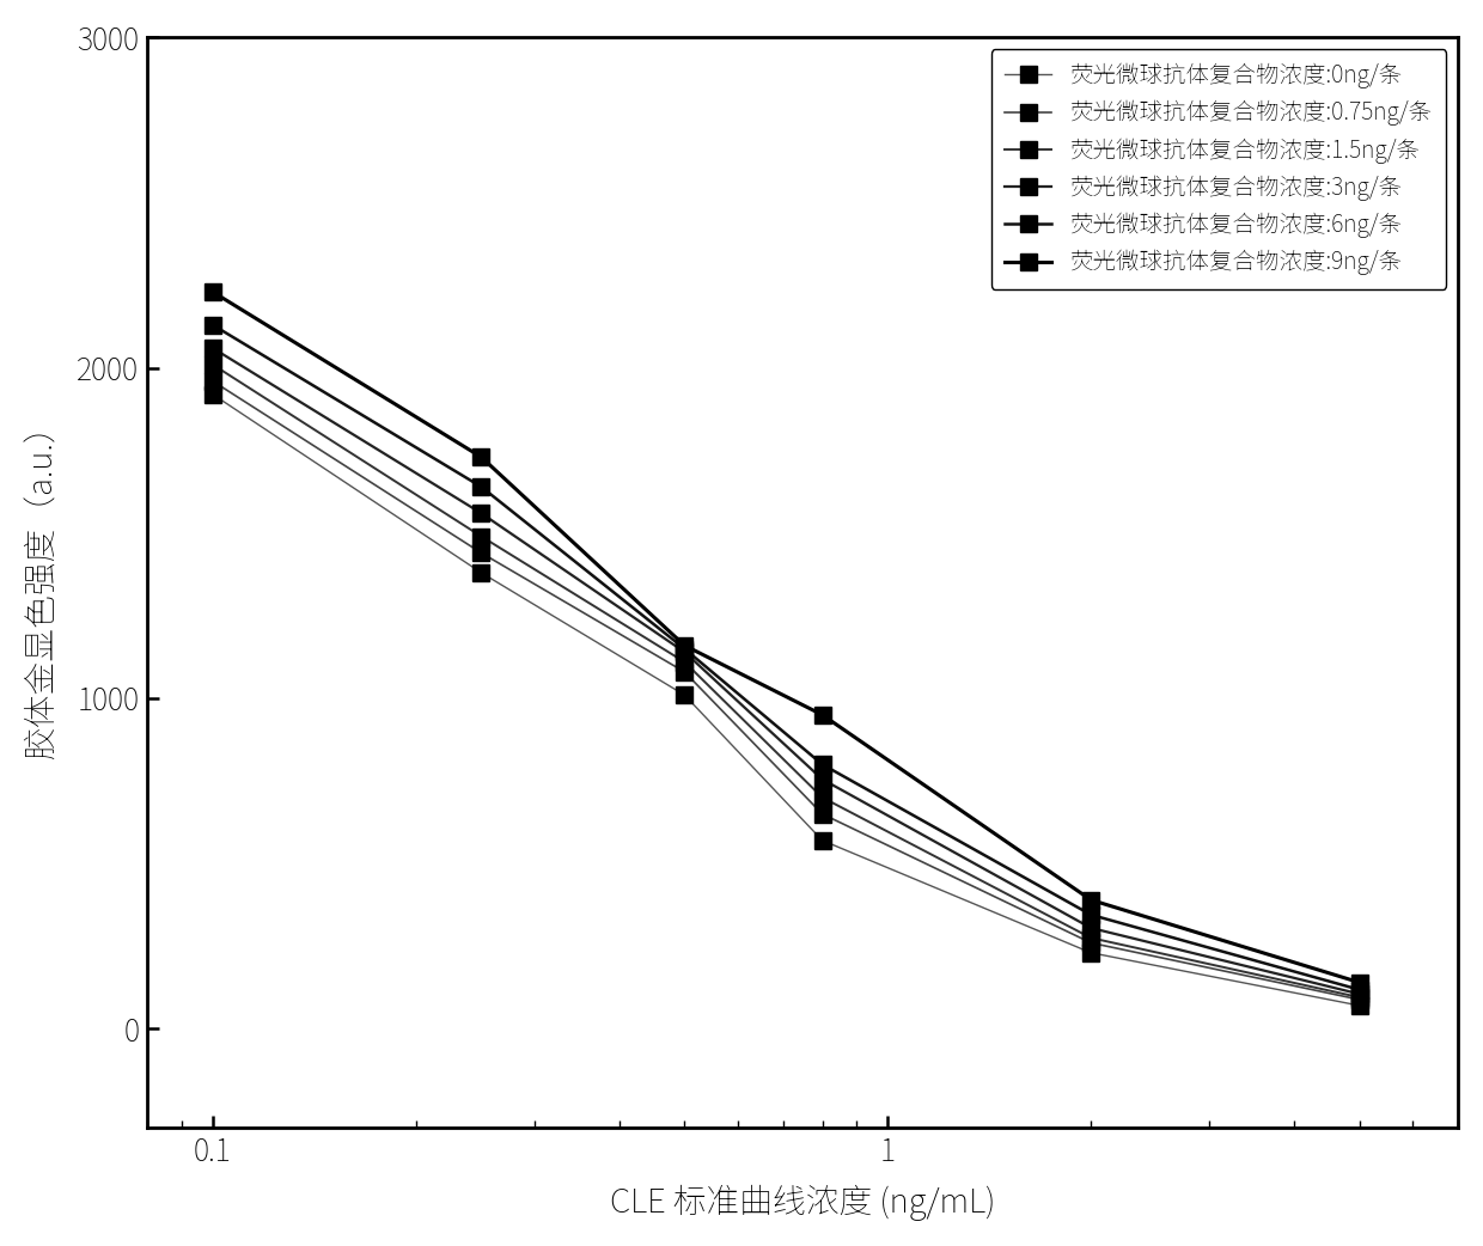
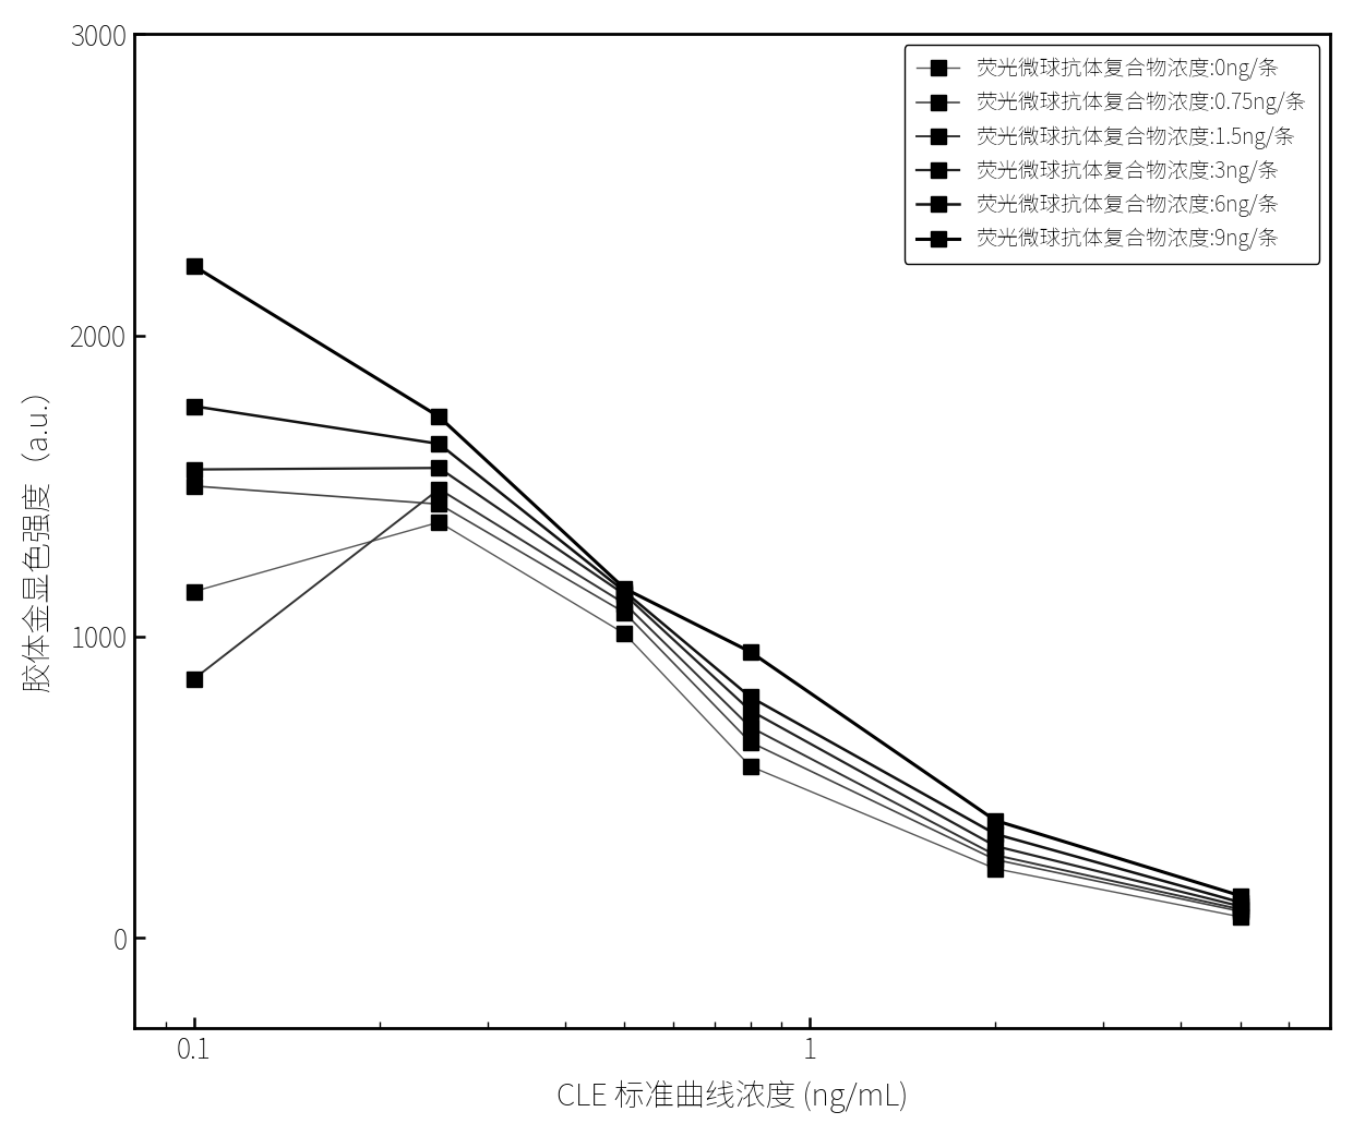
荧光微球抗体复合物浓度:0ng/条/0.1: 1920 -> 1150
荧光微球抗体复合物浓度:0.75ng/条/0.1: 1960 -> 1500
荧光微球抗体复合物浓度:1.5ng/条/0.1: 2010 -> 860
荧光微球抗体复合物浓度:3ng/条/0.1: 2060 -> 1555
荧光微球抗体复合物浓度:6ng/条/0.1: 2130 -> 1765
